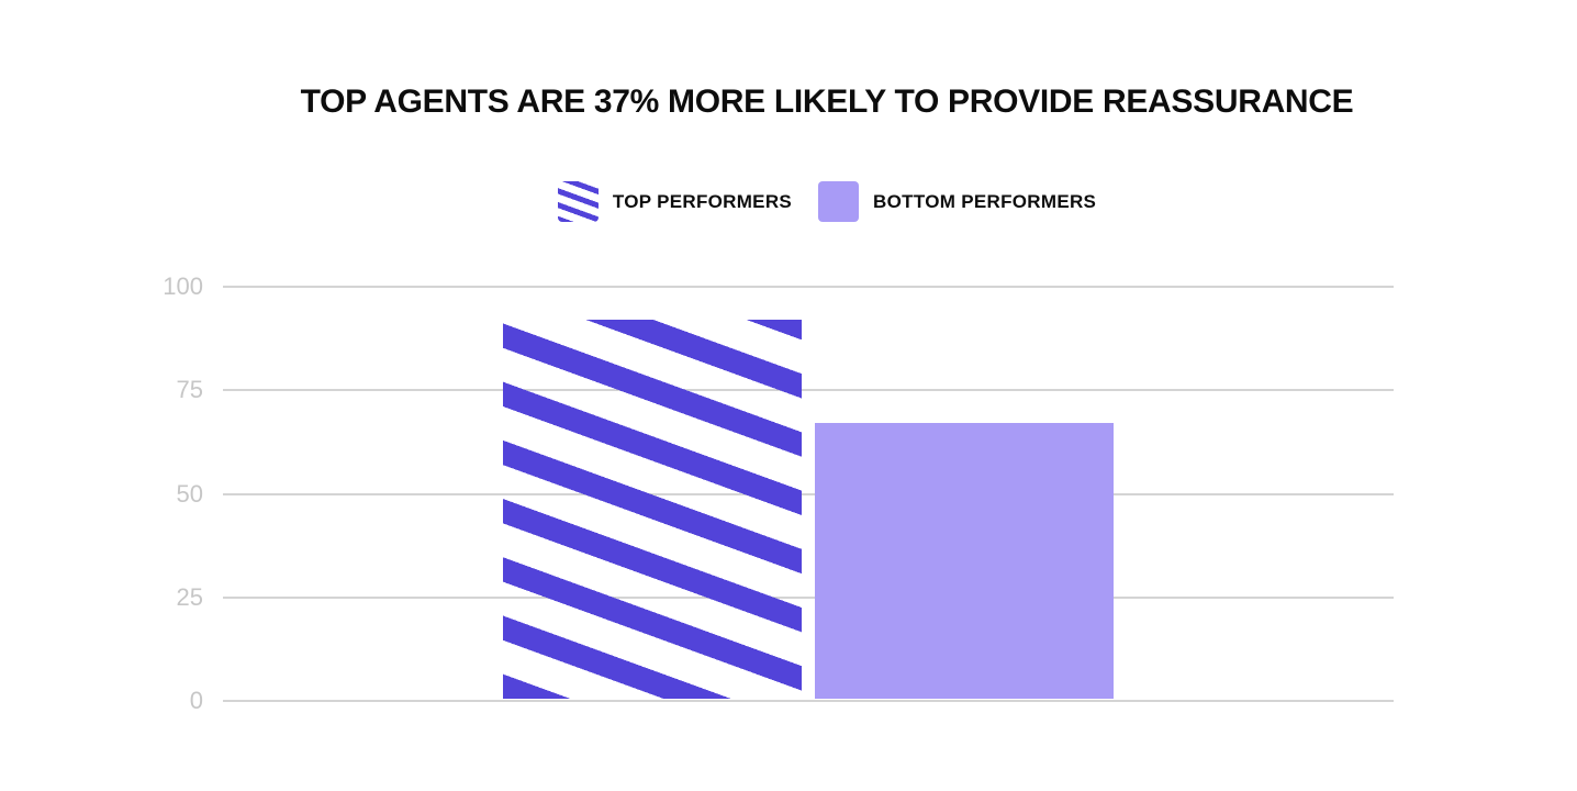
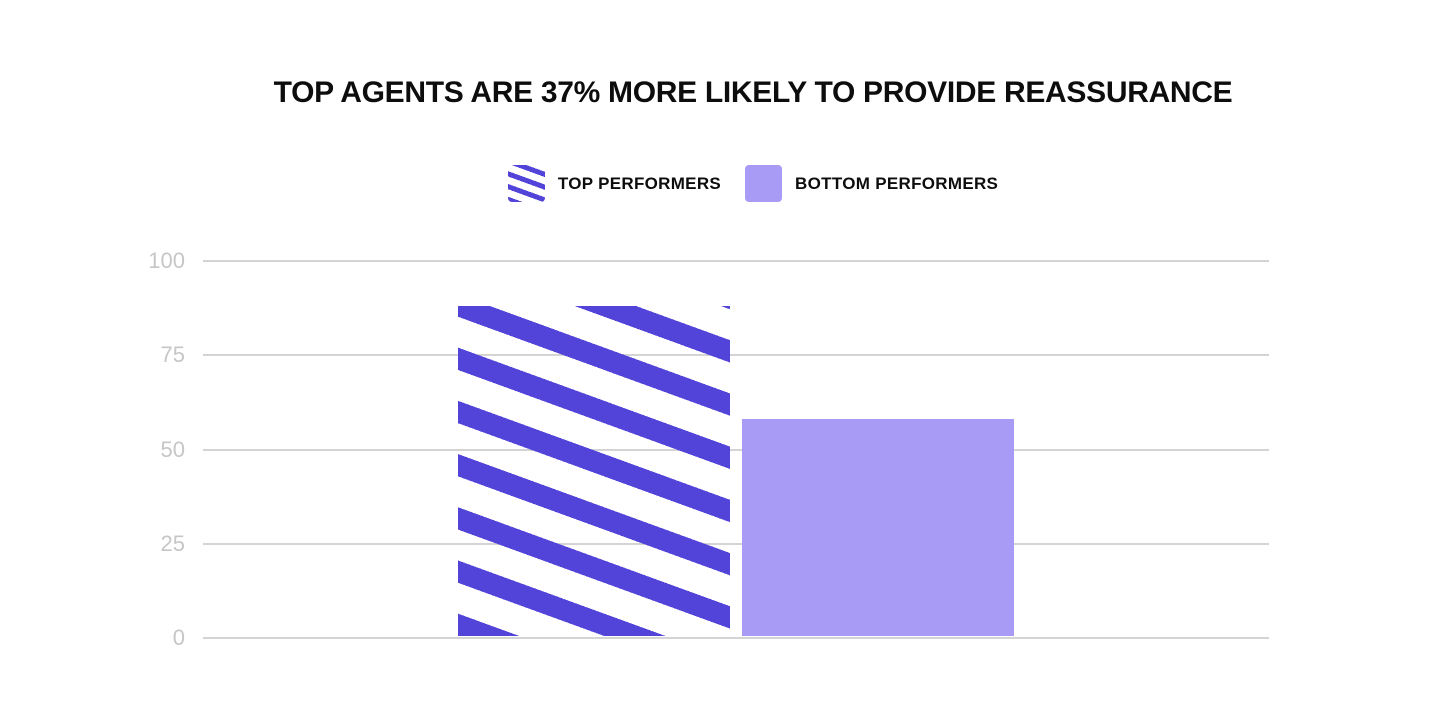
TOP PERFORMERS: 92 -> 88
BOTTOM PERFORMERS: 67 -> 58
